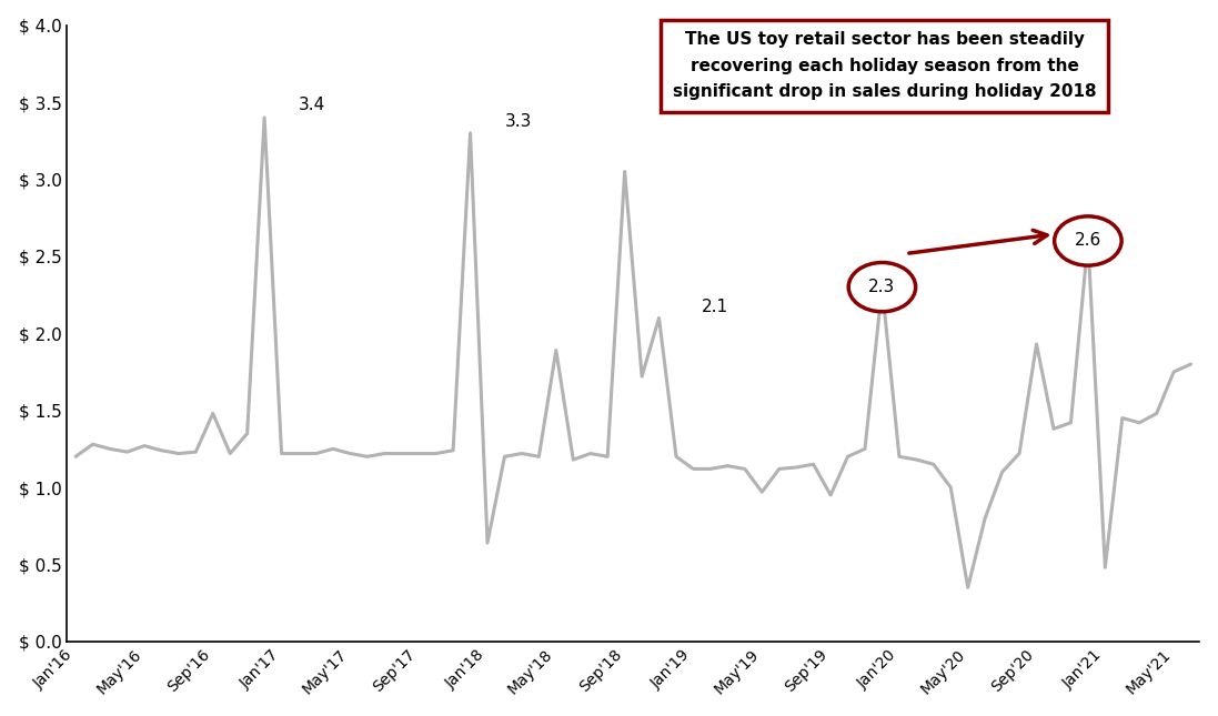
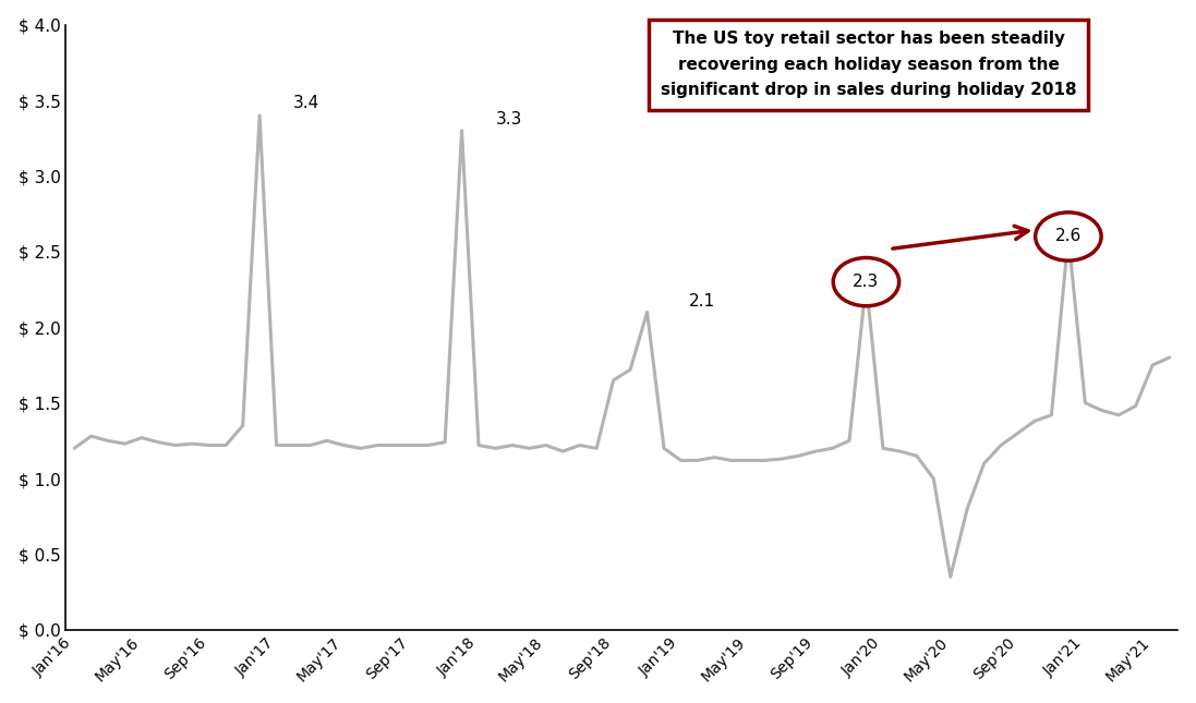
Sep'16: $ 1.48 -> $ 1.22
Jan'18: $ 0.64 -> $ 1.22
May'18: $ 1.89 -> $ 1.22
Sep'18: $ 3.05 -> $ 1.65
May'19: $ 0.97 -> $ 1.12
Sep'19: $ 0.95 -> $ 1.18
Sep'20: $ 1.93 -> $ 1.30
Jan'21: $ 0.48 -> $ 1.50
